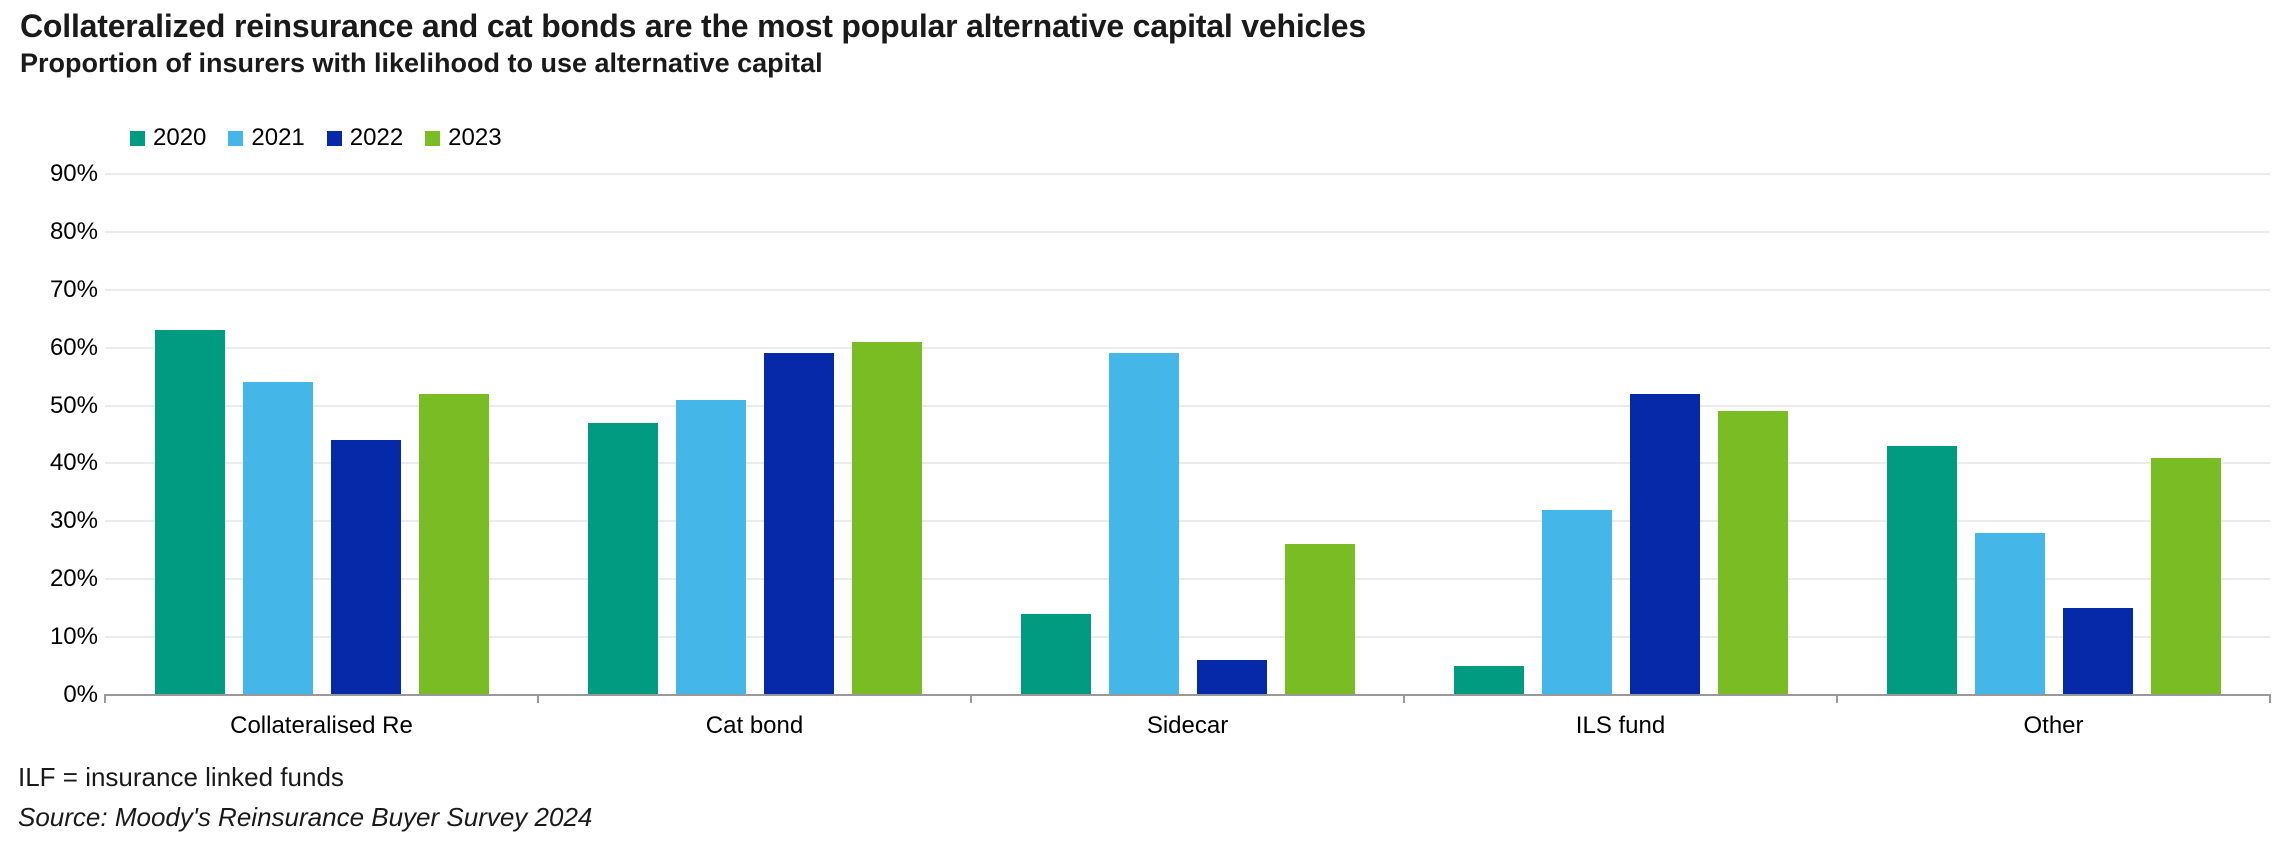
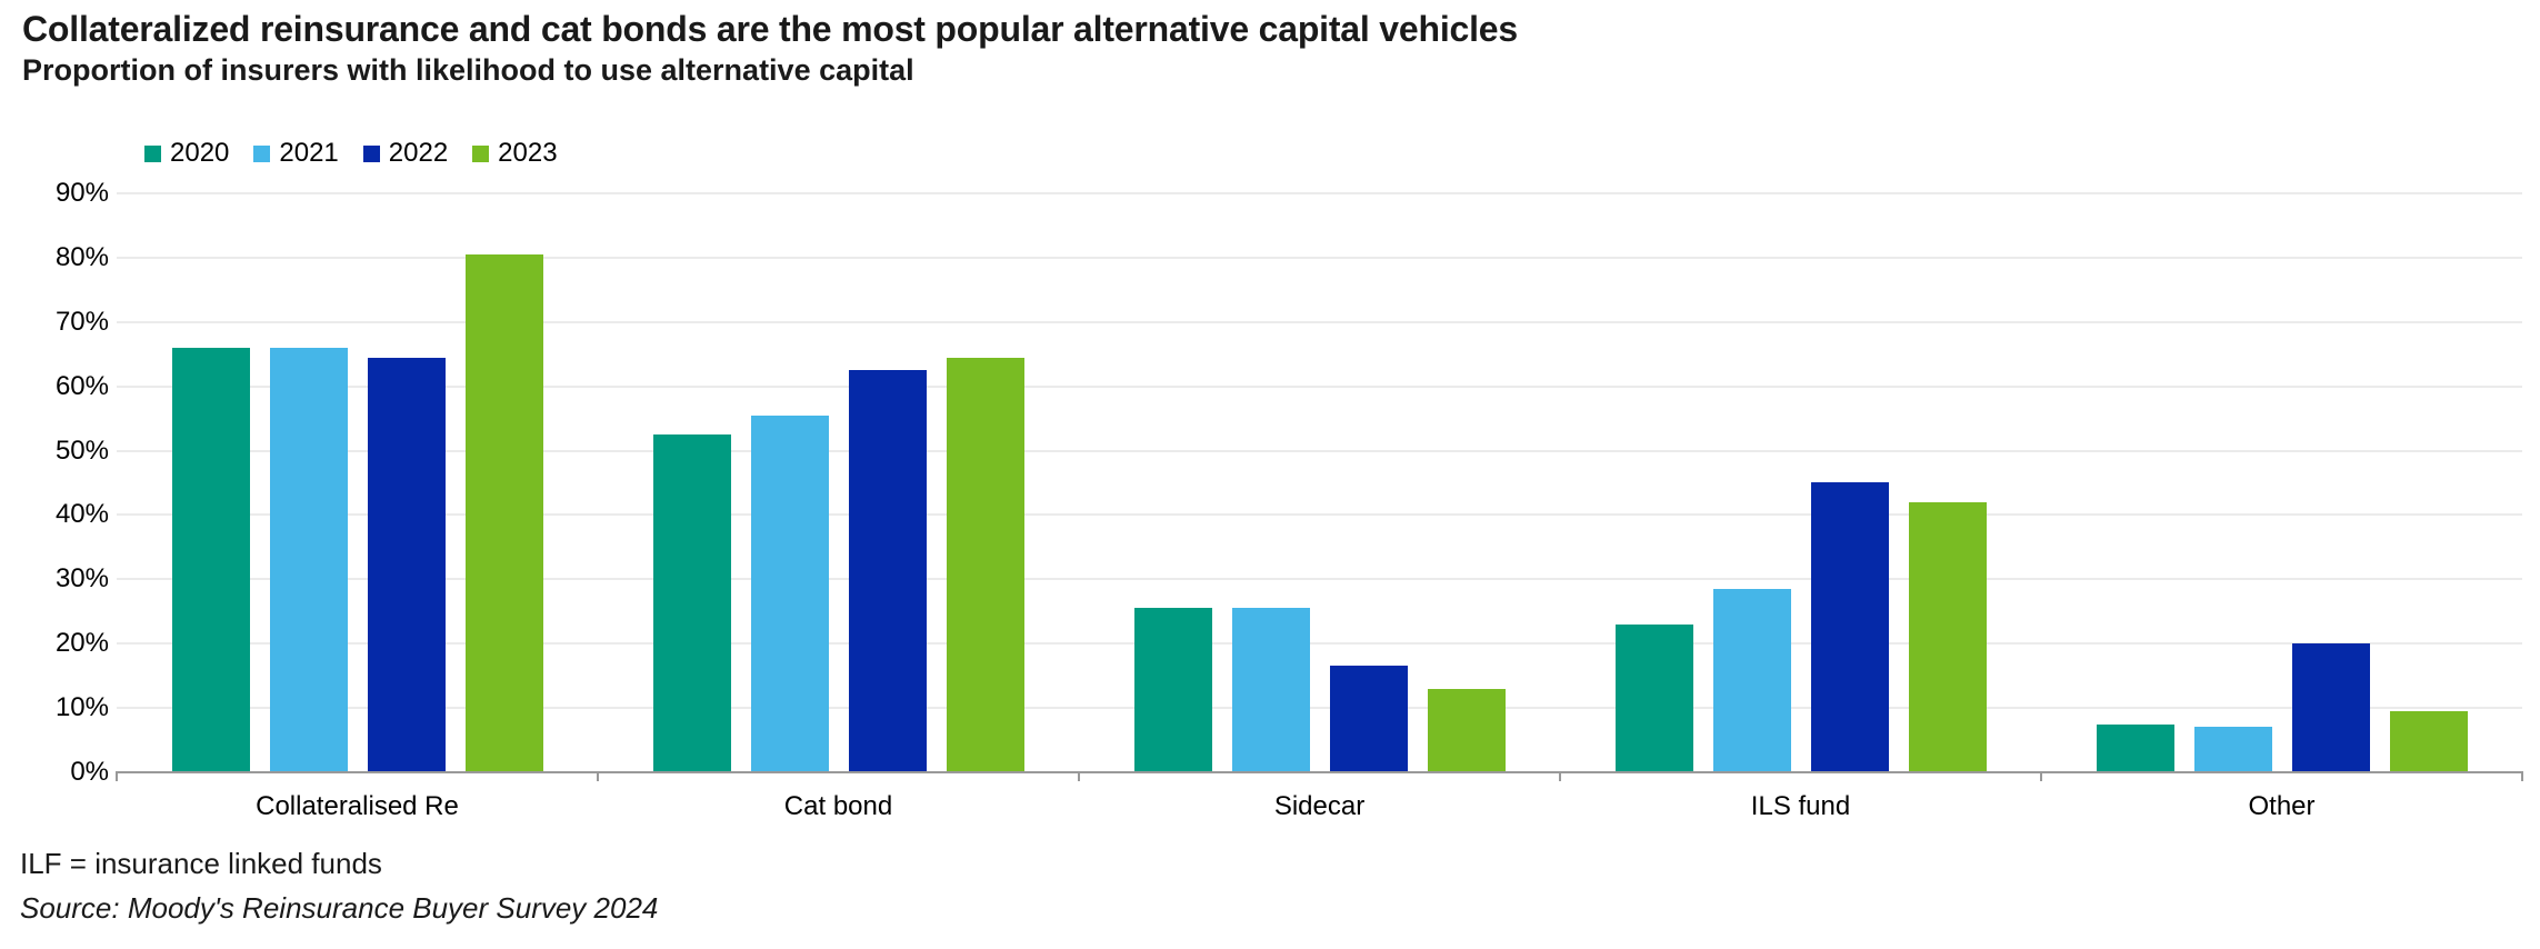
2020/Collateralised Re: 63% -> 66%
2021/Collateralised Re: 54% -> 66%
2022/Collateralised Re: 44% -> 64%
2023/Collateralised Re: 52% -> 80%
2020/Cat bond: 47% -> 52%
2021/Cat bond: 51% -> 56%
2022/Cat bond: 59% -> 62%
2023/Cat bond: 61% -> 64%
2020/Sidecar: 14% -> 26%
2021/Sidecar: 59% -> 26%
2022/Sidecar: 6% -> 16%
2023/Sidecar: 26% -> 13%
2020/ILS fund: 5% -> 23%
2021/ILS fund: 32% -> 28%
2022/ILS fund: 52% -> 45%
2023/ILS fund: 49% -> 42%
2020/Other: 43% -> 8%
2021/Other: 28% -> 7%
2022/Other: 15% -> 20%
2023/Other: 41% -> 10%
